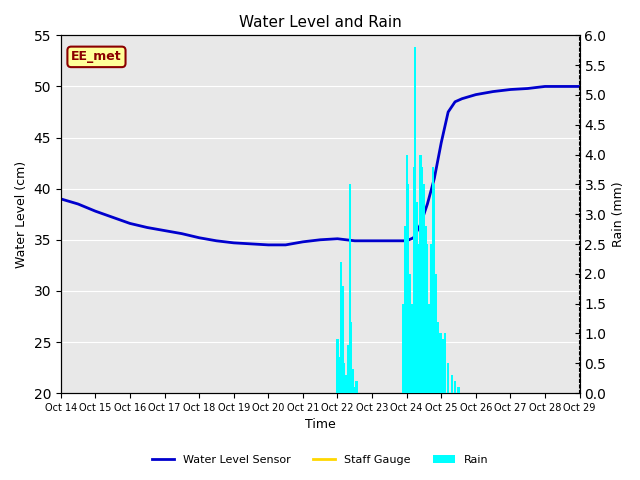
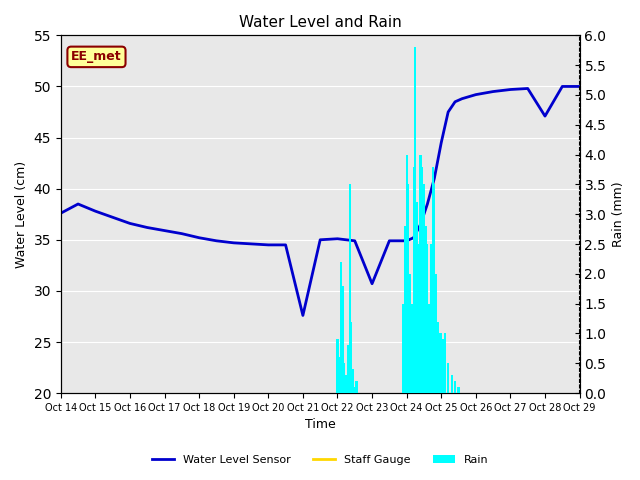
Water Level Sensor/Oct 14: 39.0 -> 37.6
Water Level Sensor/Oct 21: 34.8 -> 27.6
Water Level Sensor/Oct 23: 34.9 -> 30.7
Water Level Sensor/Oct 28: 50.0 -> 47.1
